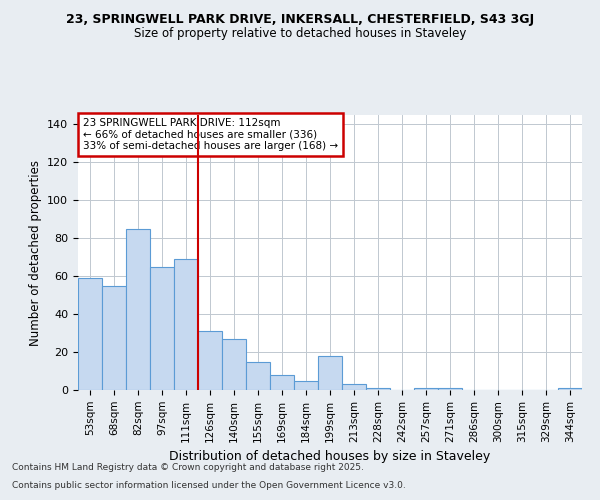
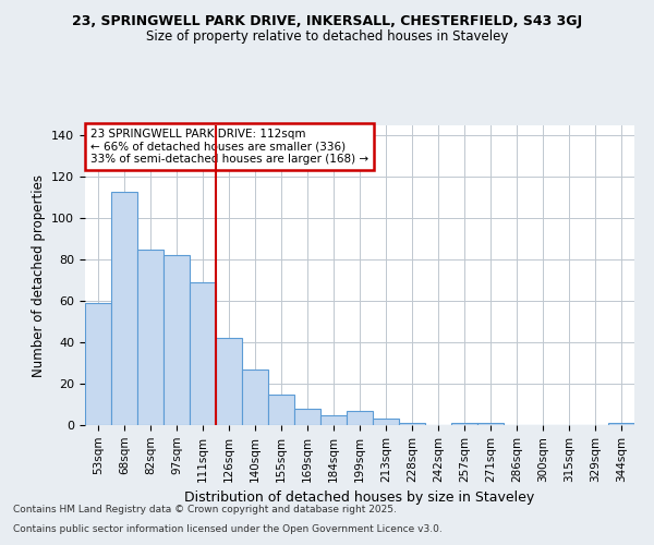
68sqm: 55 -> 113
97sqm: 65 -> 82
126sqm: 31 -> 42
199sqm: 18 -> 7
